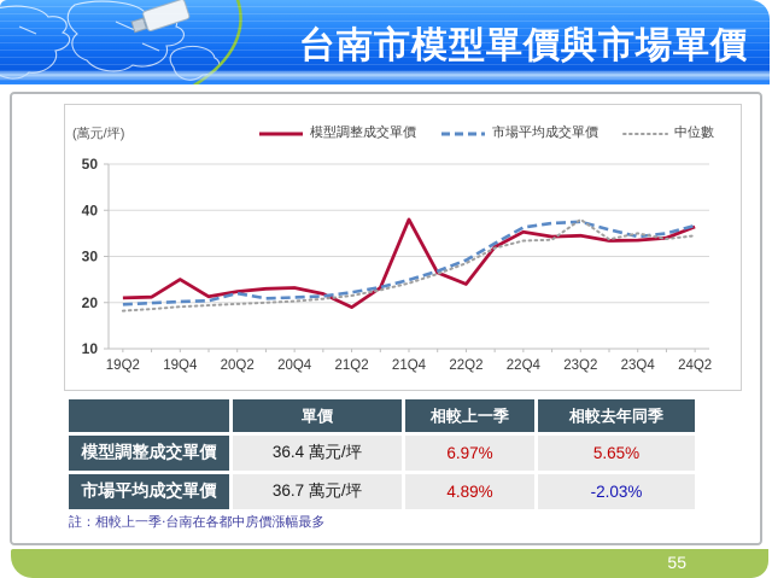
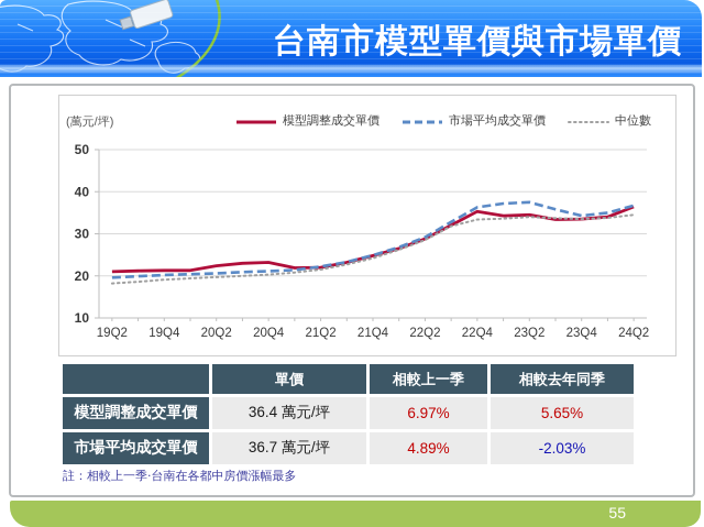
模型調整成交單價/19Q4: 25 -> 21
市場平均成交單價/20Q2: 22 -> 21
模型調整成交單價/21Q2: 19 -> 22
模型調整成交單價/21Q4: 38 -> 25
模型調整成交單價/22Q2: 24 -> 29
中位數/23Q2: 38 -> 34
中位數/23Q4: 35 -> 34
